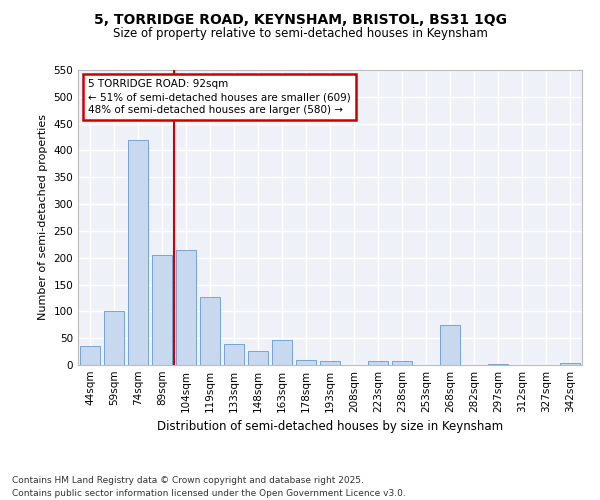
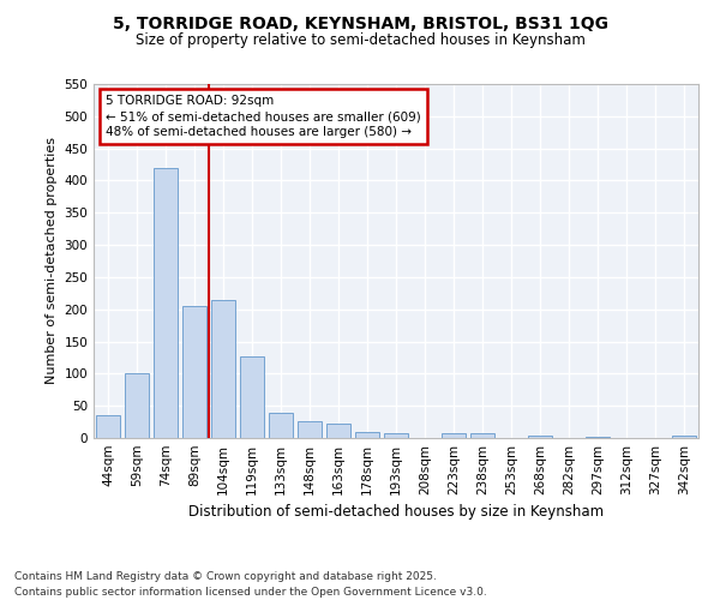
163sqm: 46 -> 22
268sqm: 74 -> 3
